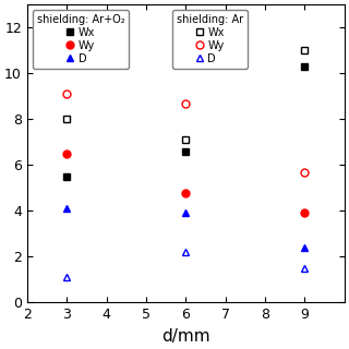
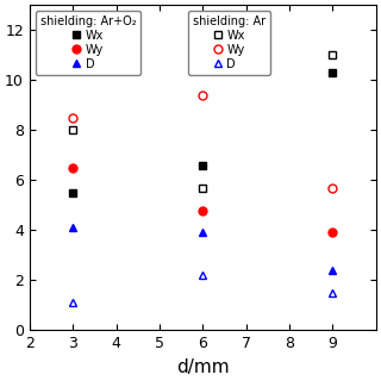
Wy/3: 9.1 -> 8.5
Wx/6: 7.1 -> 5.7
Wy/6: 8.7 -> 9.4
